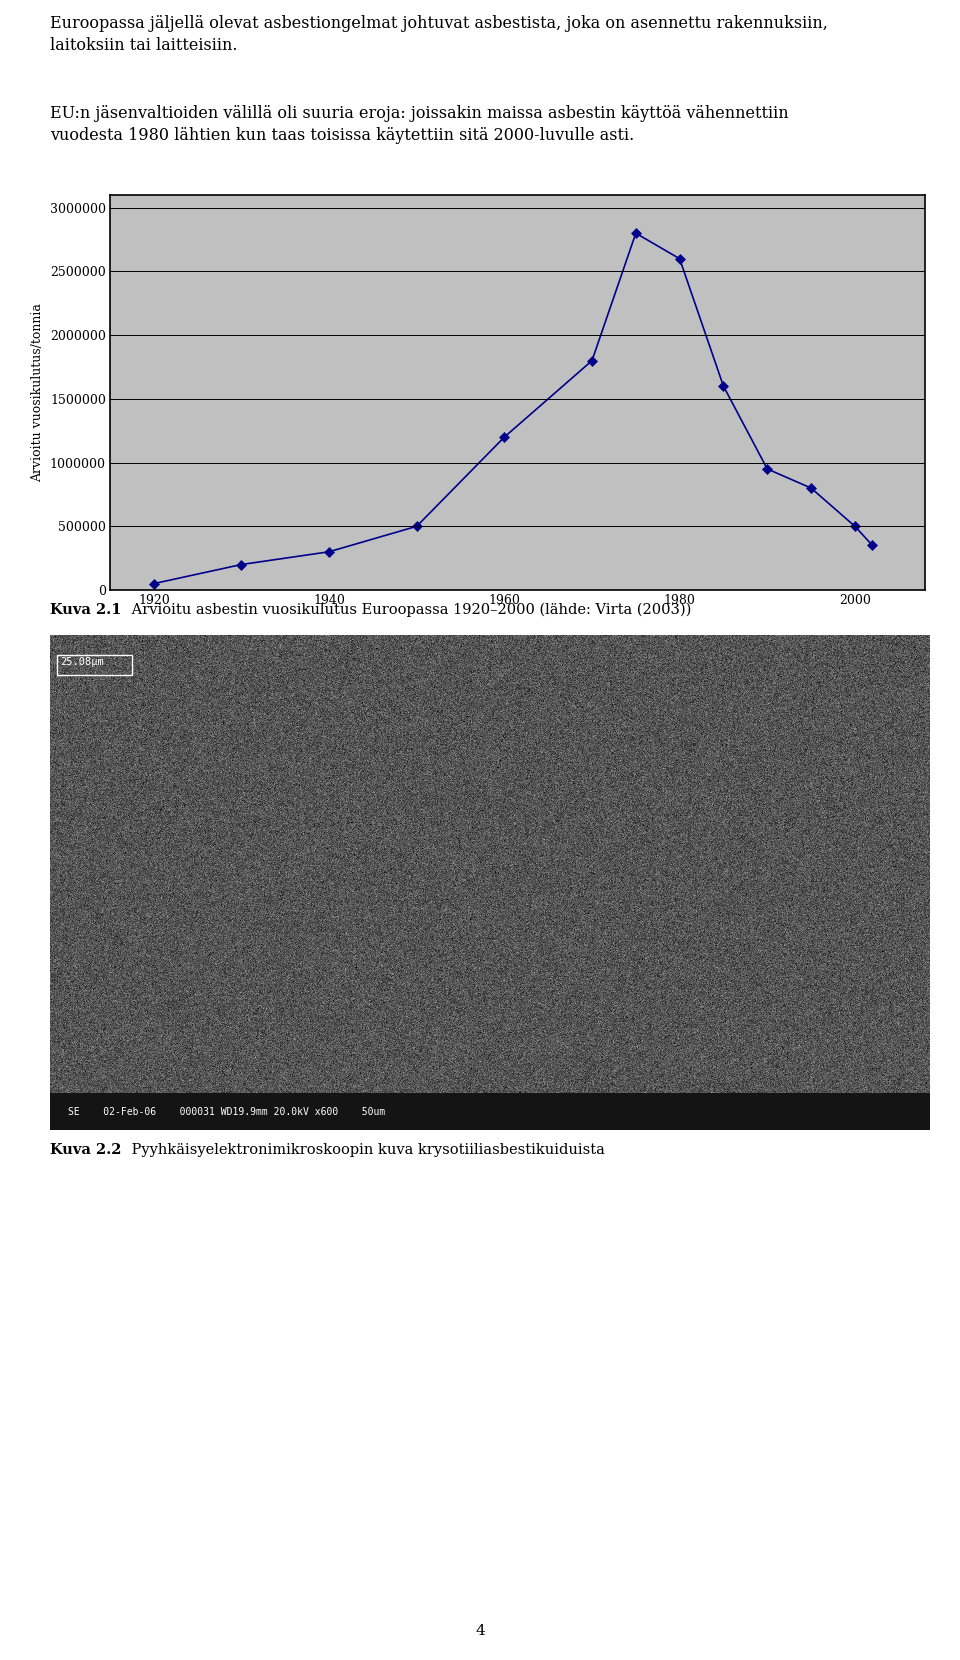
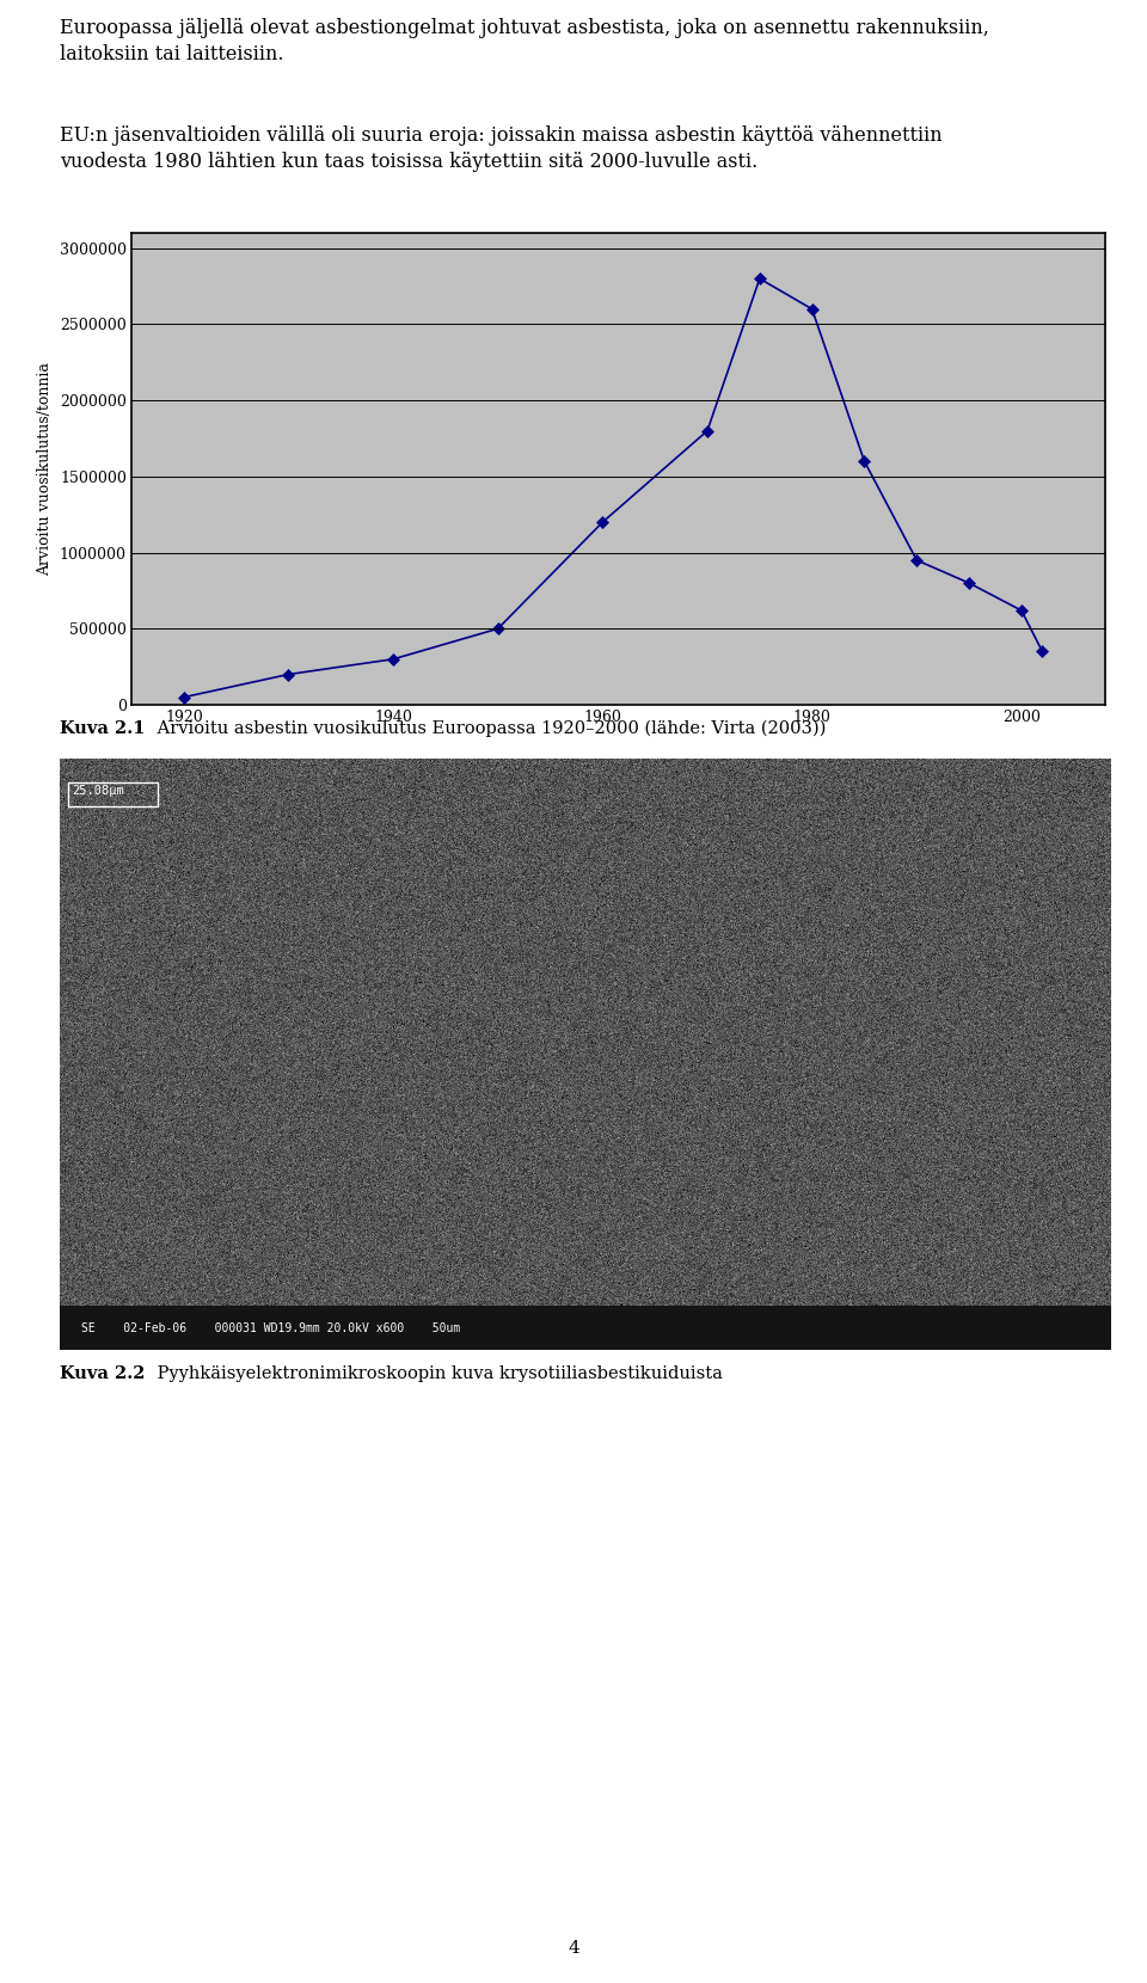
2000: 500000 -> 620000
